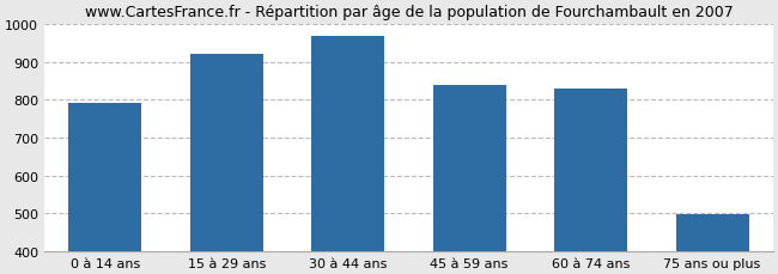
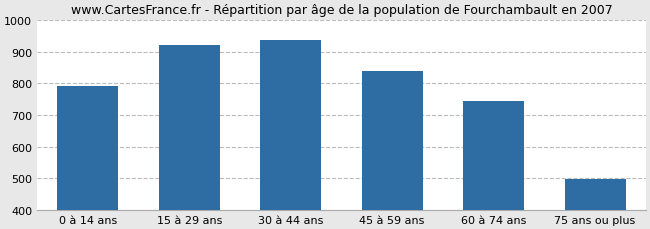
30 à 44 ans: 970 -> 936
60 à 74 ans: 830 -> 745
